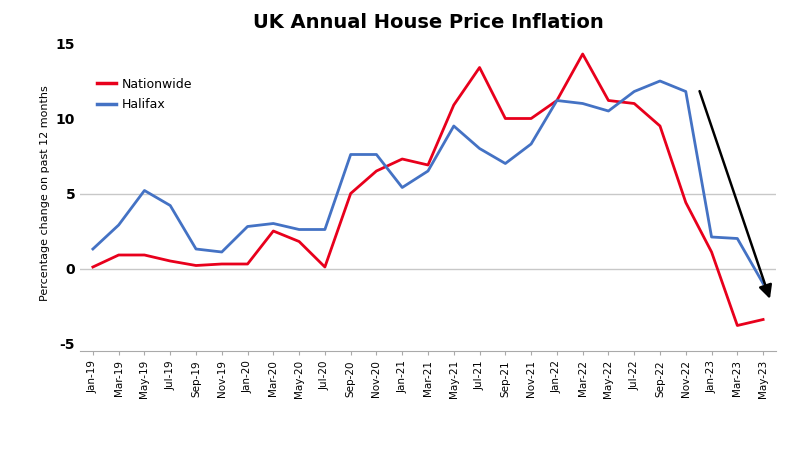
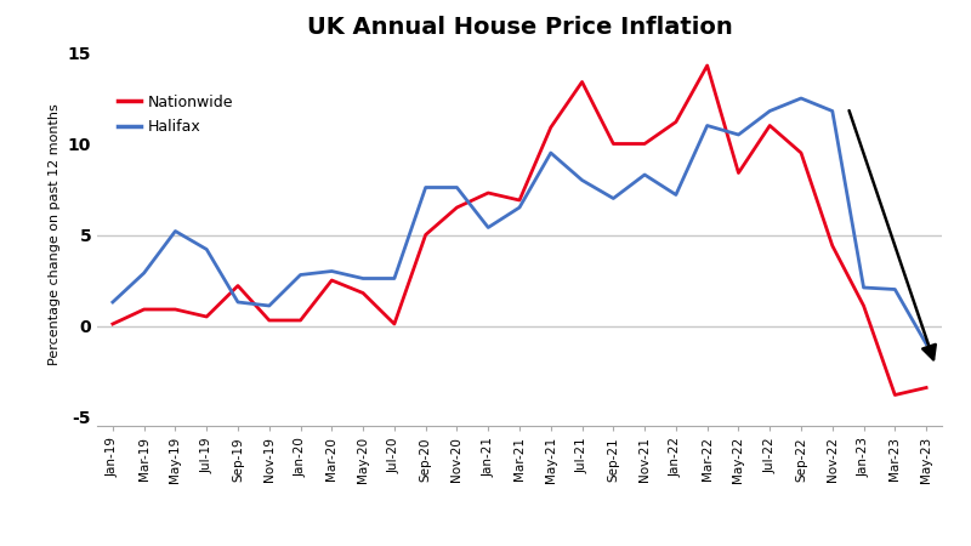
Nationwide/Sep-19: 0.2 -> 2.2
Halifax/Jan-22: 11.2 -> 7.2
Nationwide/May-22: 11.2 -> 8.4
